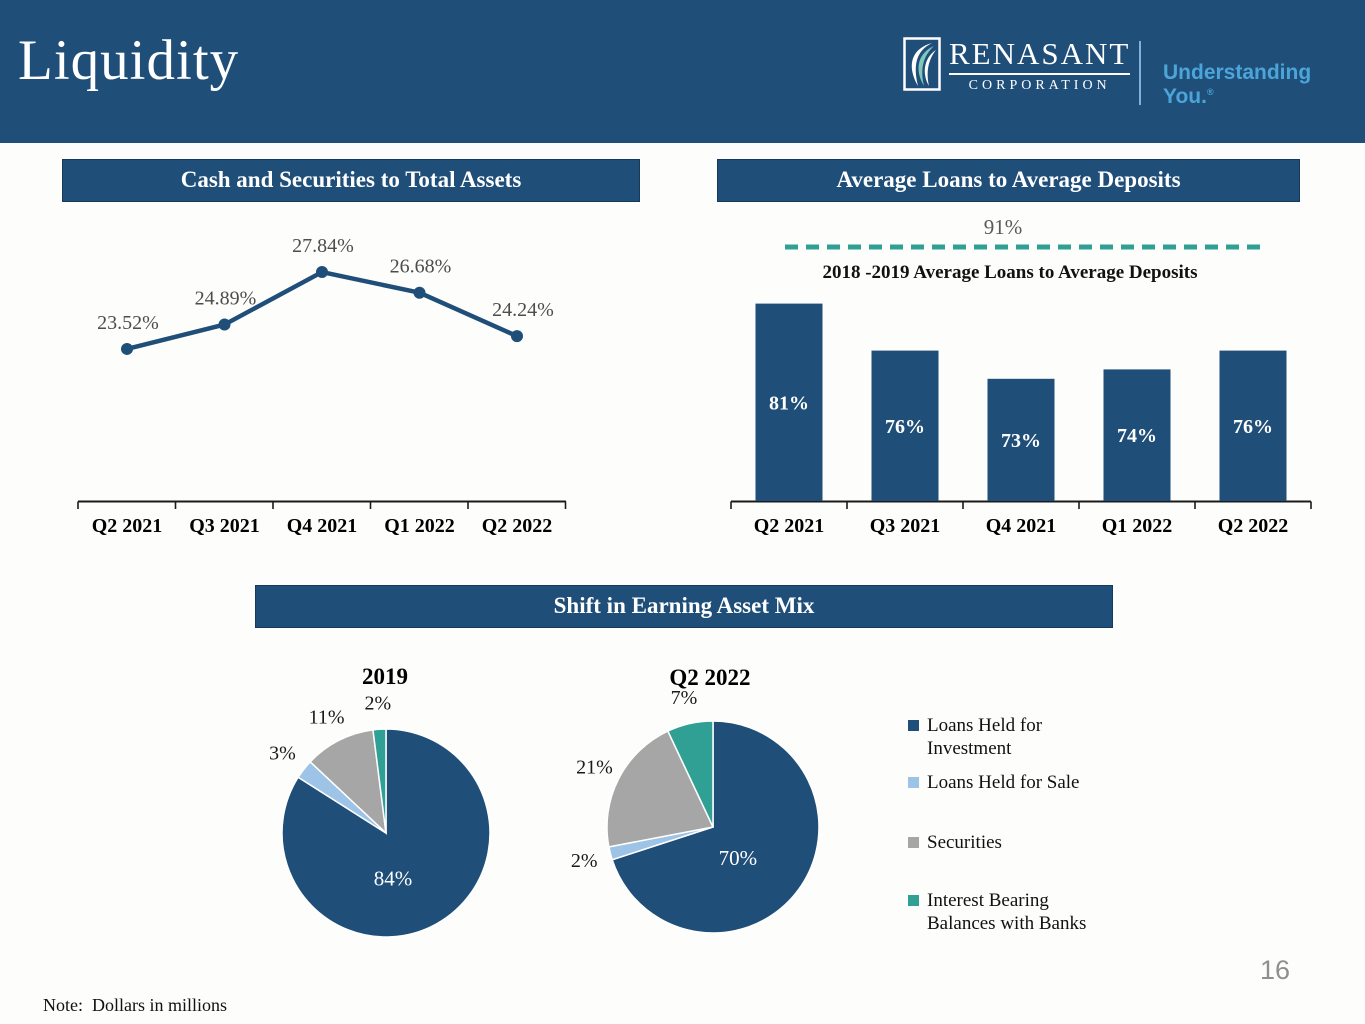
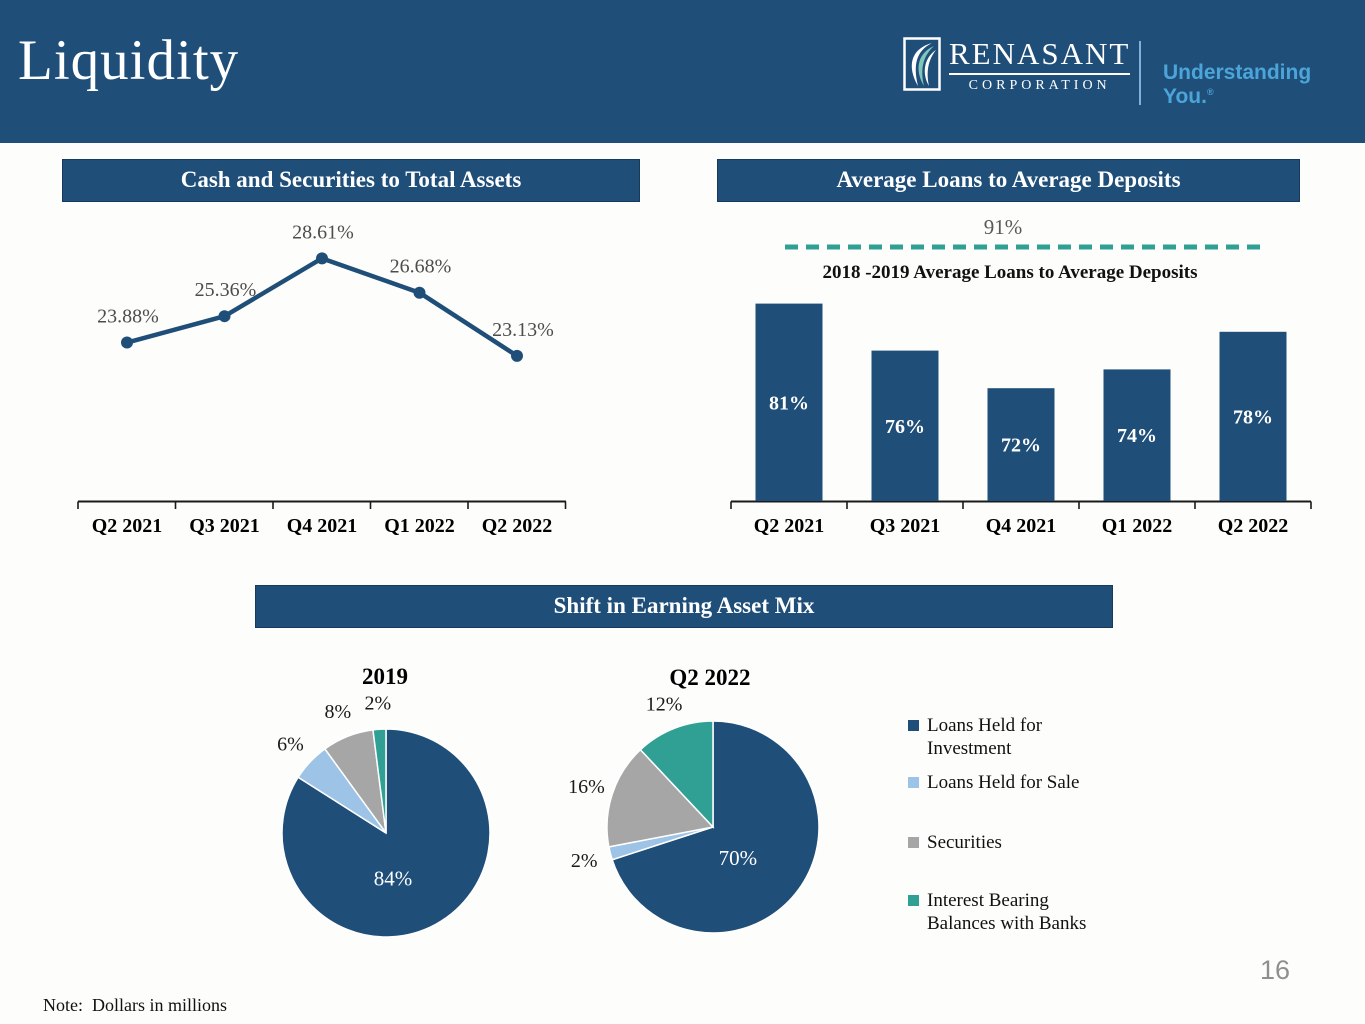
Cash and Securities to Total Assets/Q2 2021: 23.52% -> 23.88%
Cash and Securities to Total Assets/Q3 2021: 24.89% -> 25.36%
Cash and Securities to Total Assets/Q4 2021: 27.84% -> 28.61%
Cash and Securities to Total Assets/Q2 2022: 24.24% -> 23.13%
Average Loans to Average Deposits/Q4 2021: 73% -> 72%
Average Loans to Average Deposits/Q2 2022: 76% -> 78%
2019/Loans Held for Sale: 3% -> 6%
2019/Securities: 11% -> 8%
Q2 2022/Securities: 21% -> 16%
Q2 2022/Interest Bearing Balances with Banks: 7% -> 12%
